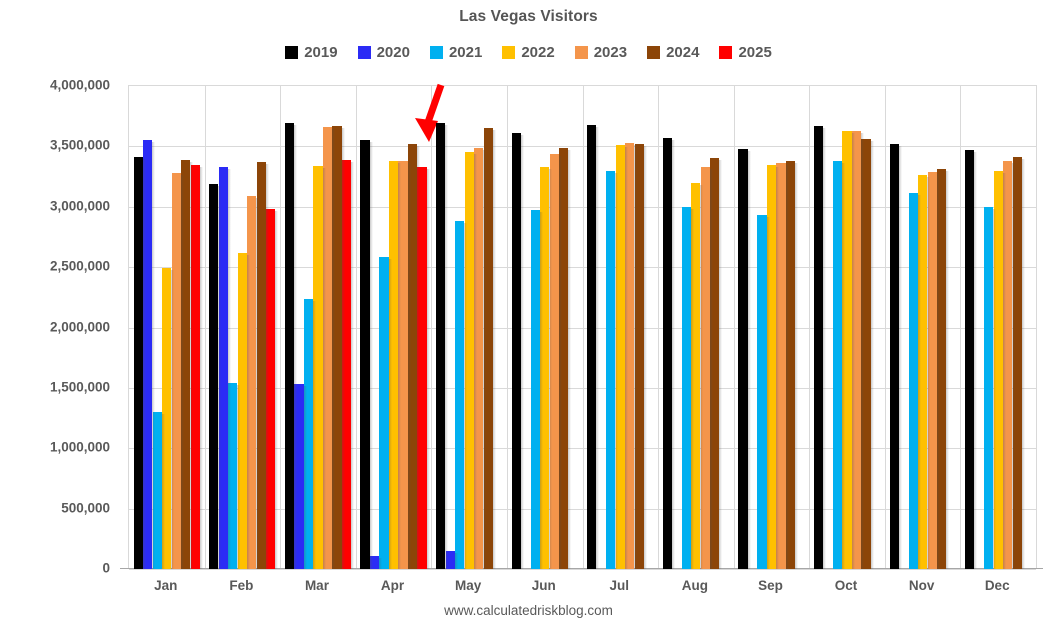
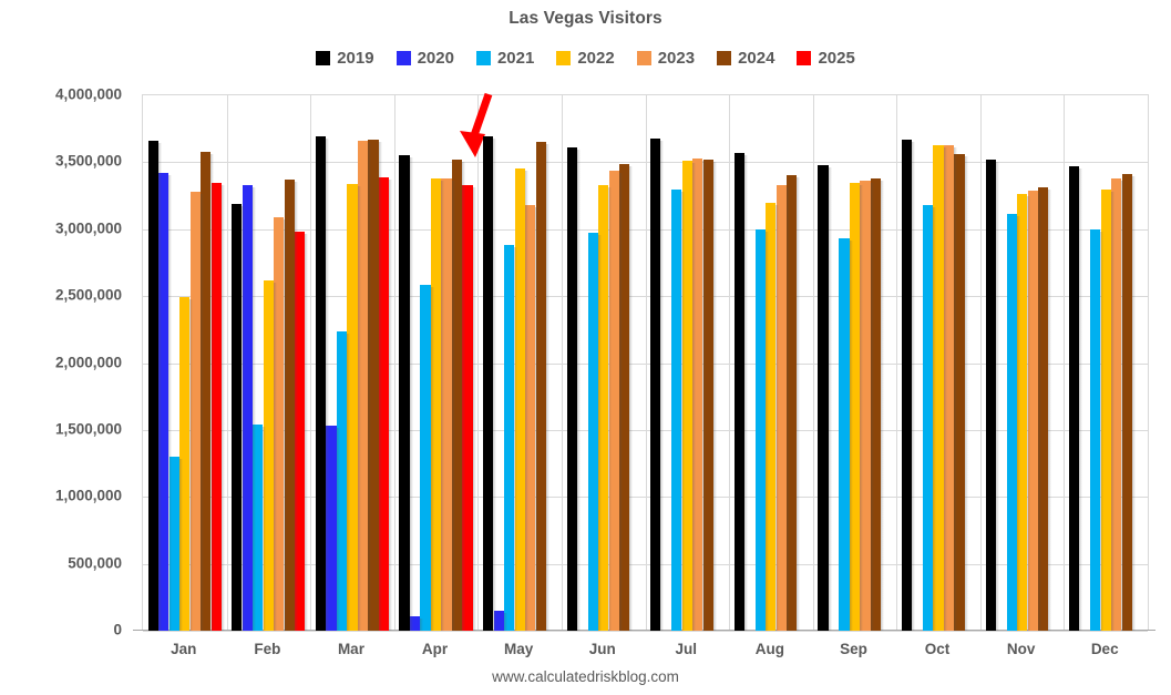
2019/Jan: 3410000 -> 3660000
2020/Jan: 3550000 -> 3420000
2024/Jan: 3390000 -> 3580000
2023/May: 3490000 -> 3180000
2021/Oct: 3380000 -> 3180000
